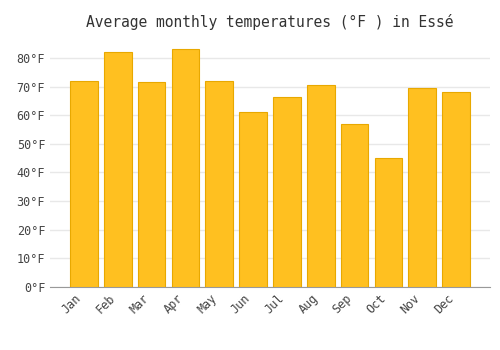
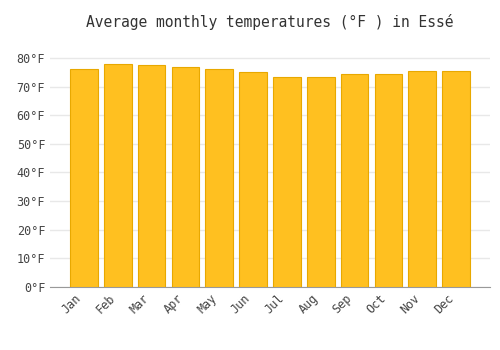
Jan: 72.0°F -> 76.0°F
Feb: 82.0°F -> 78.0°F
Mar: 71.5°F -> 77.5°F
Apr: 83.0°F -> 77.0°F
May: 72.0°F -> 76.0°F
Jun: 61.0°F -> 75.0°F
Jul: 66.5°F -> 73.5°F
Aug: 70.5°F -> 73.5°F
Sep: 57.0°F -> 74.5°F
Oct: 45.0°F -> 74.5°F
Nov: 69.5°F -> 75.5°F
Dec: 68.0°F -> 75.5°F
